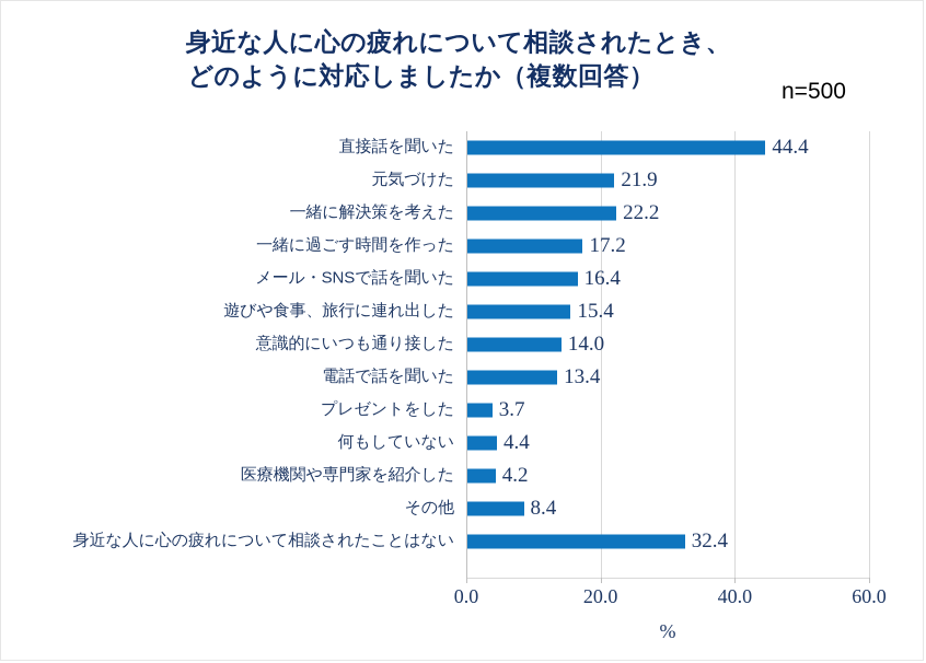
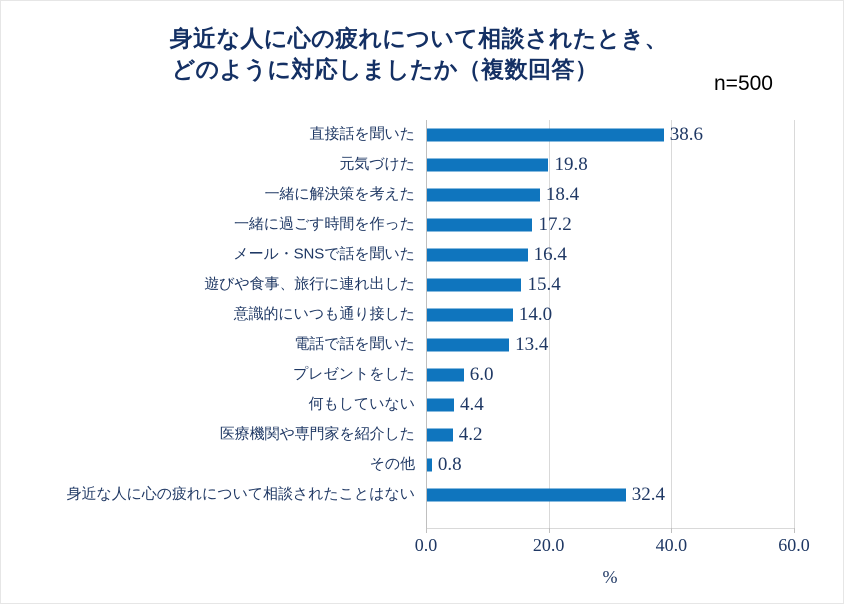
直接話を聞いた: 44.4 -> 38.6
元気づけた: 21.9 -> 19.8
一緒に解決策を考えた: 22.2 -> 18.4
プレゼントをした: 3.7 -> 6.0
その他: 8.4 -> 0.8
